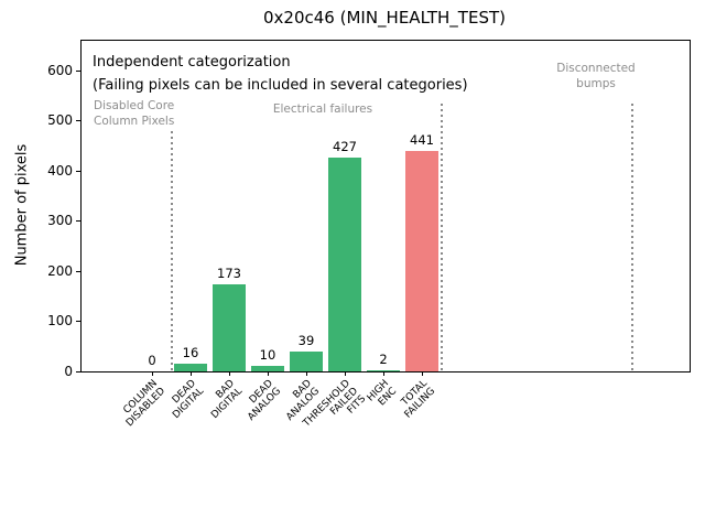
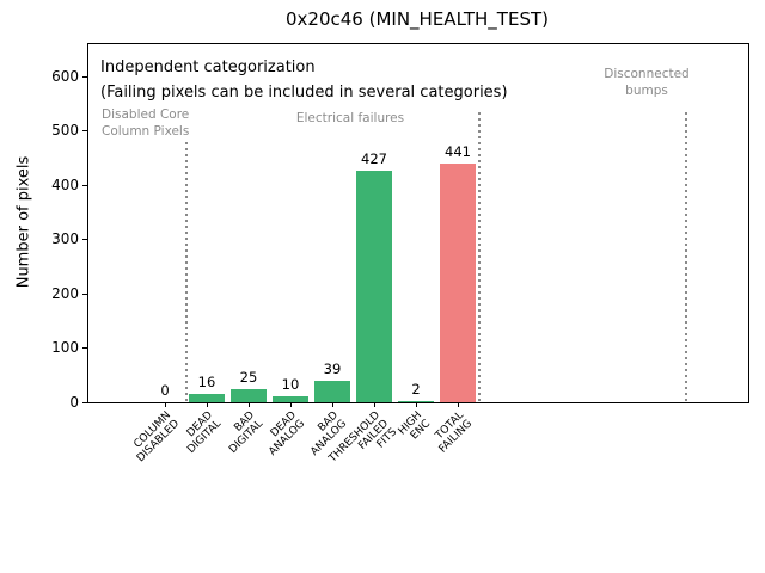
BAD DIGITAL: 173 -> 25
